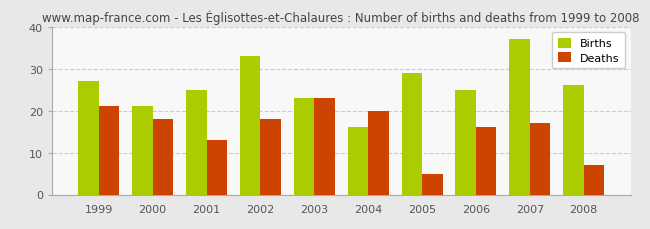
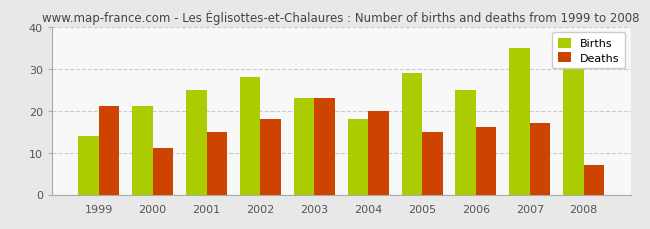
Births/1999: 27 -> 14
Deaths/2000: 18 -> 11
Deaths/2001: 13 -> 15
Births/2002: 33 -> 28
Births/2004: 16 -> 18
Deaths/2005: 5 -> 15
Births/2007: 37 -> 35
Births/2008: 26 -> 30
